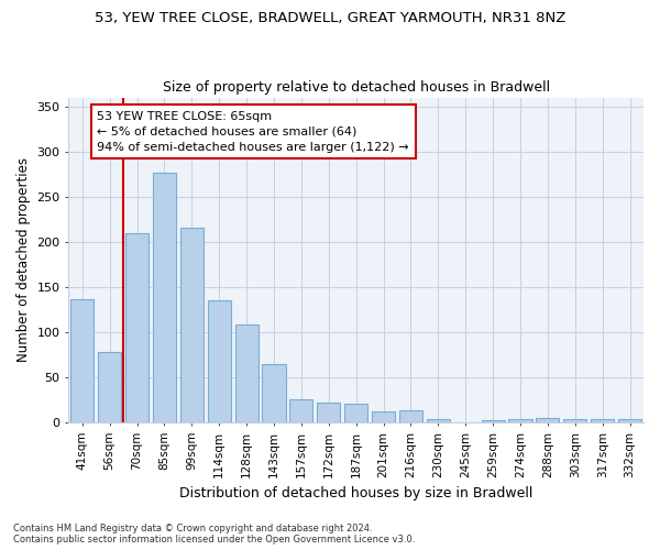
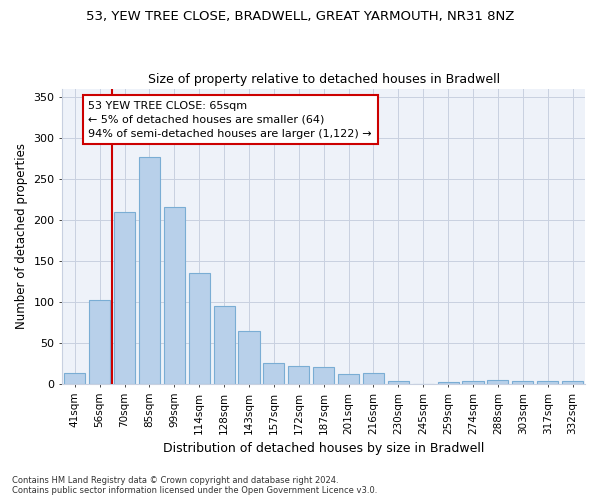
41sqm: 136 -> 13
56sqm: 78 -> 102
128sqm: 108 -> 95
